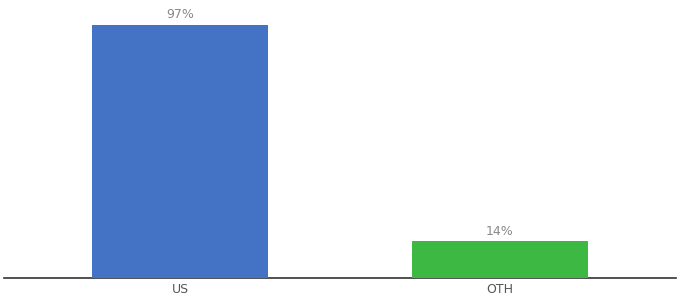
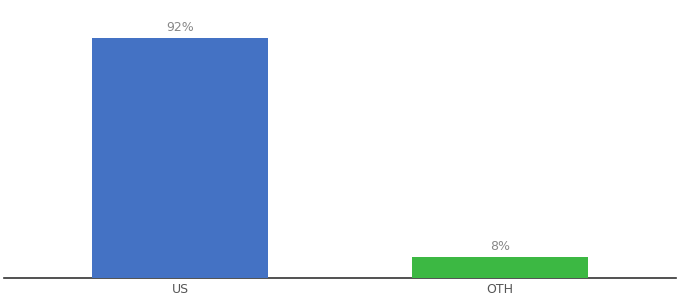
US: 97% -> 92%
OTH: 14% -> 8%
